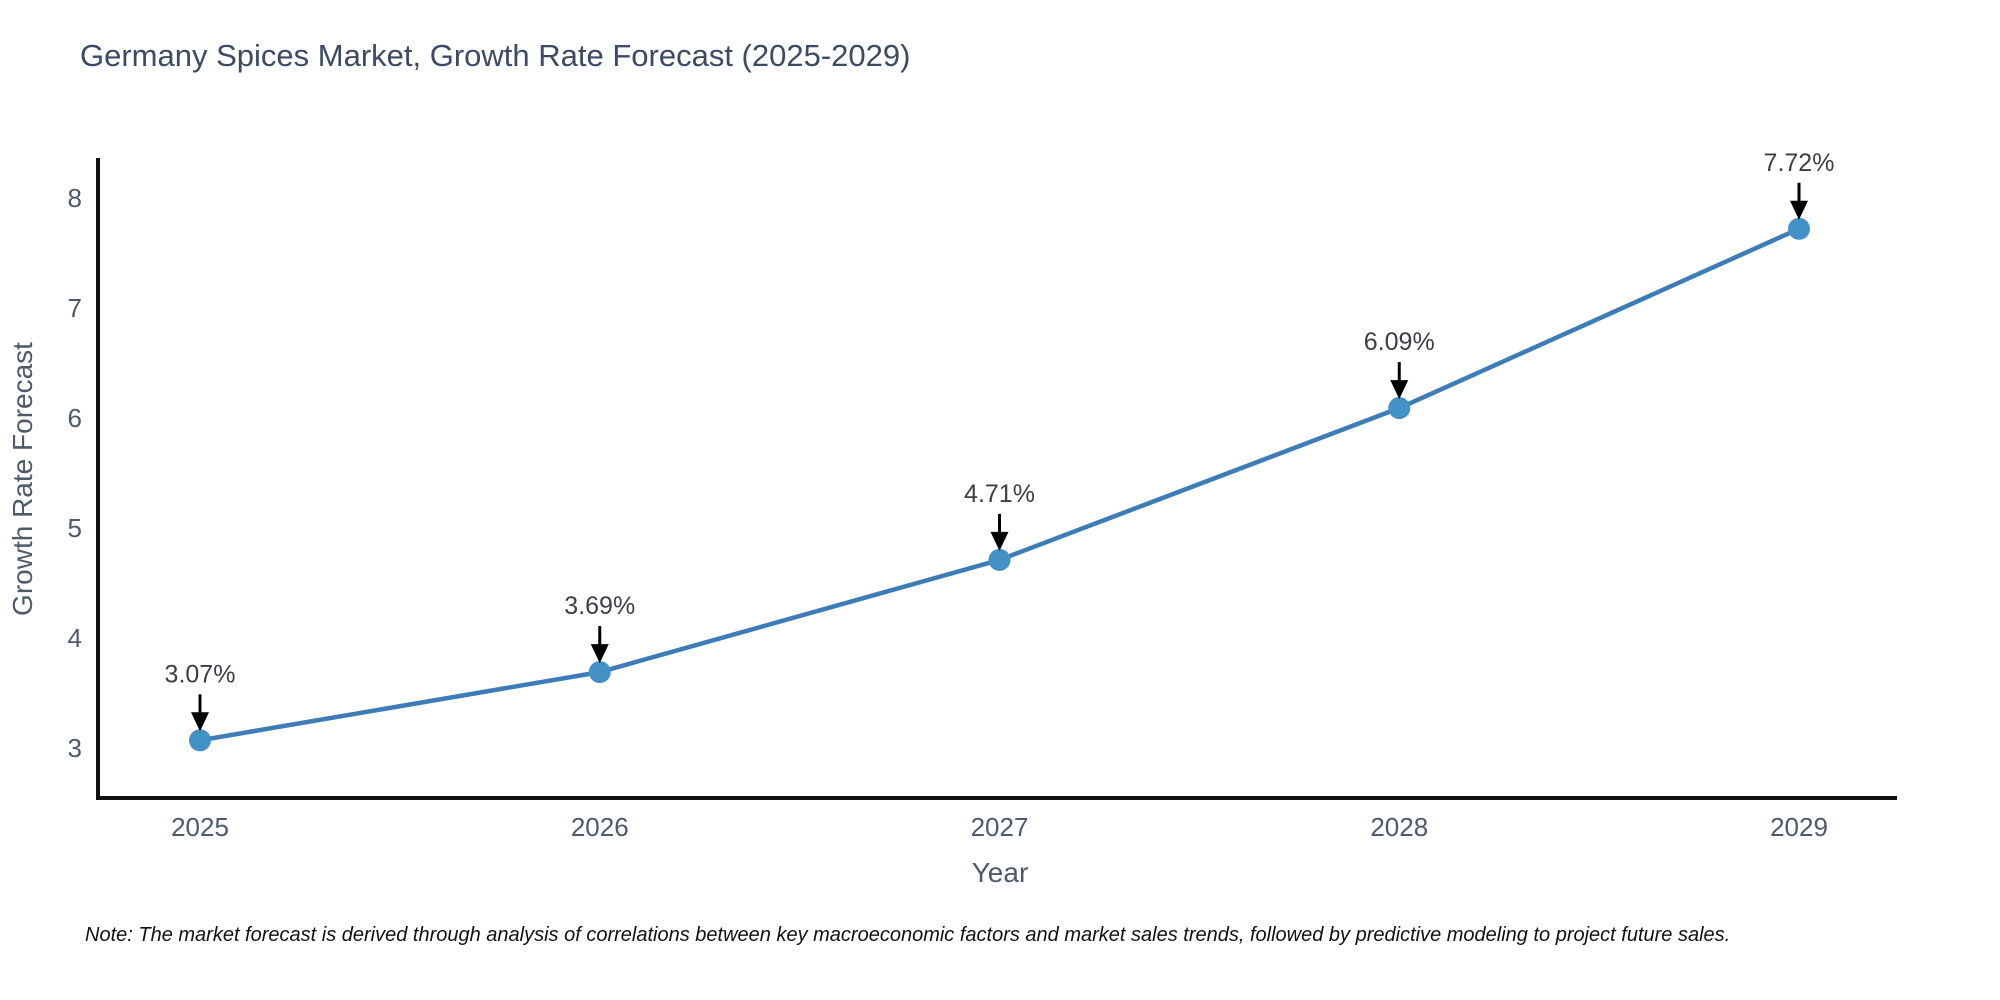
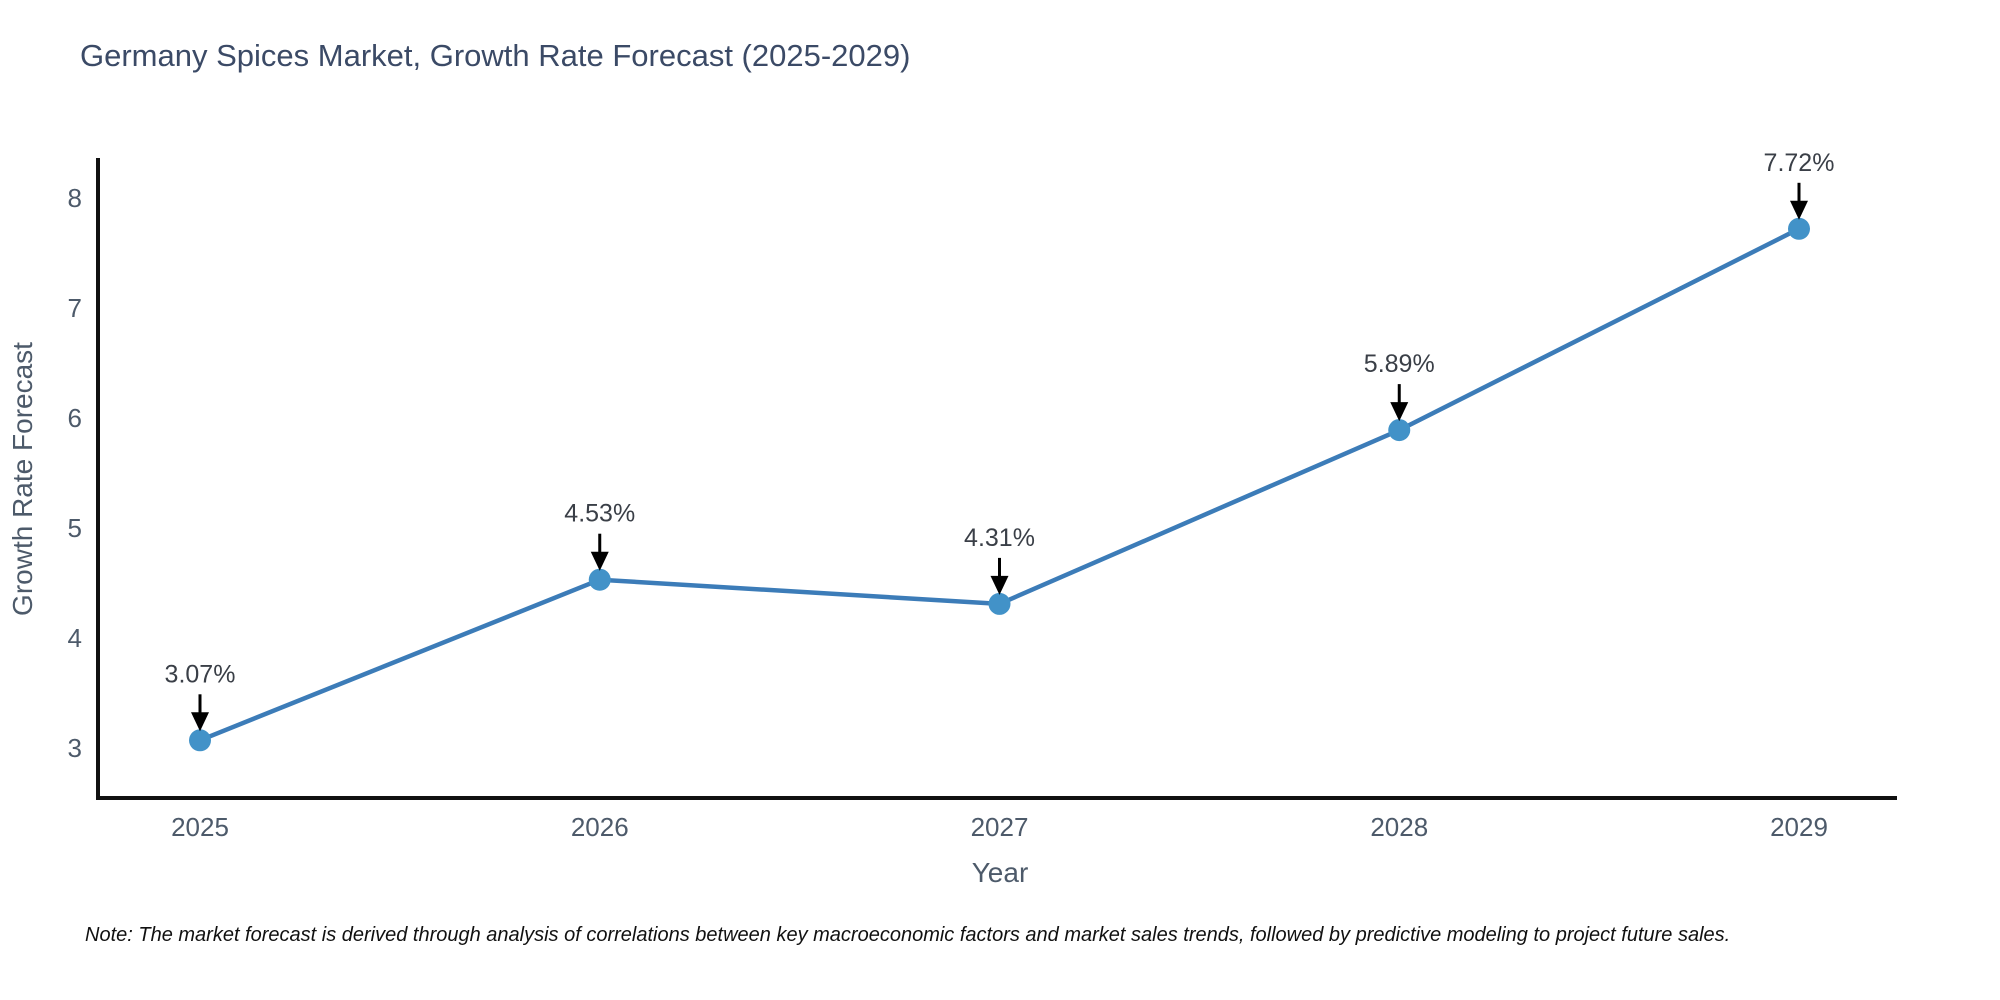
2026: 3.69% -> 4.53%
2027: 4.71% -> 4.31%
2028: 6.09% -> 5.89%
